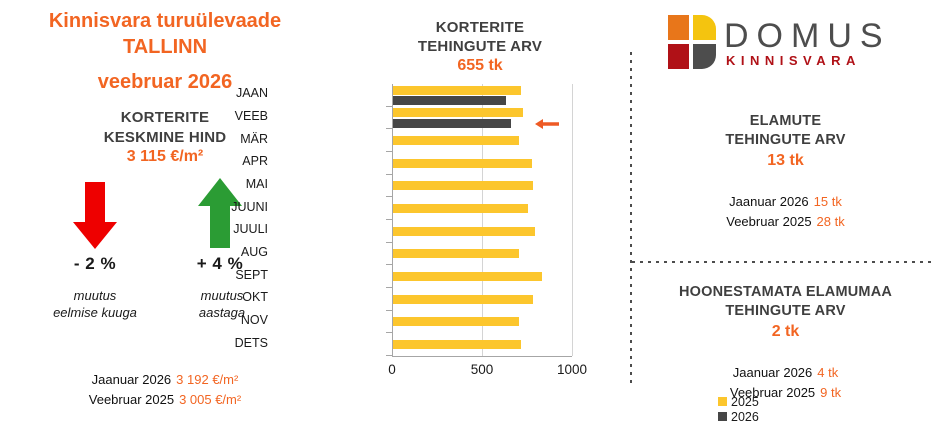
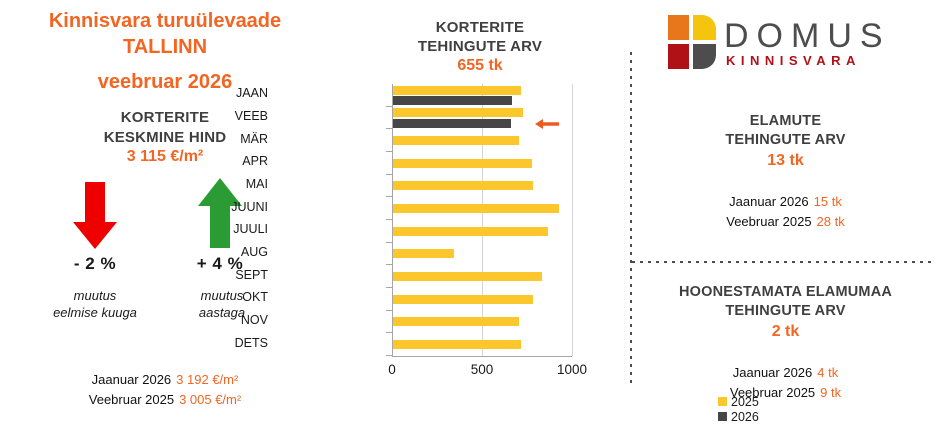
2026/JAAN: 620 -> 660
2025/JUUNI: 750 -> 920
2025/JUULI: 790 -> 860
2025/AUG: 700 -> 340
